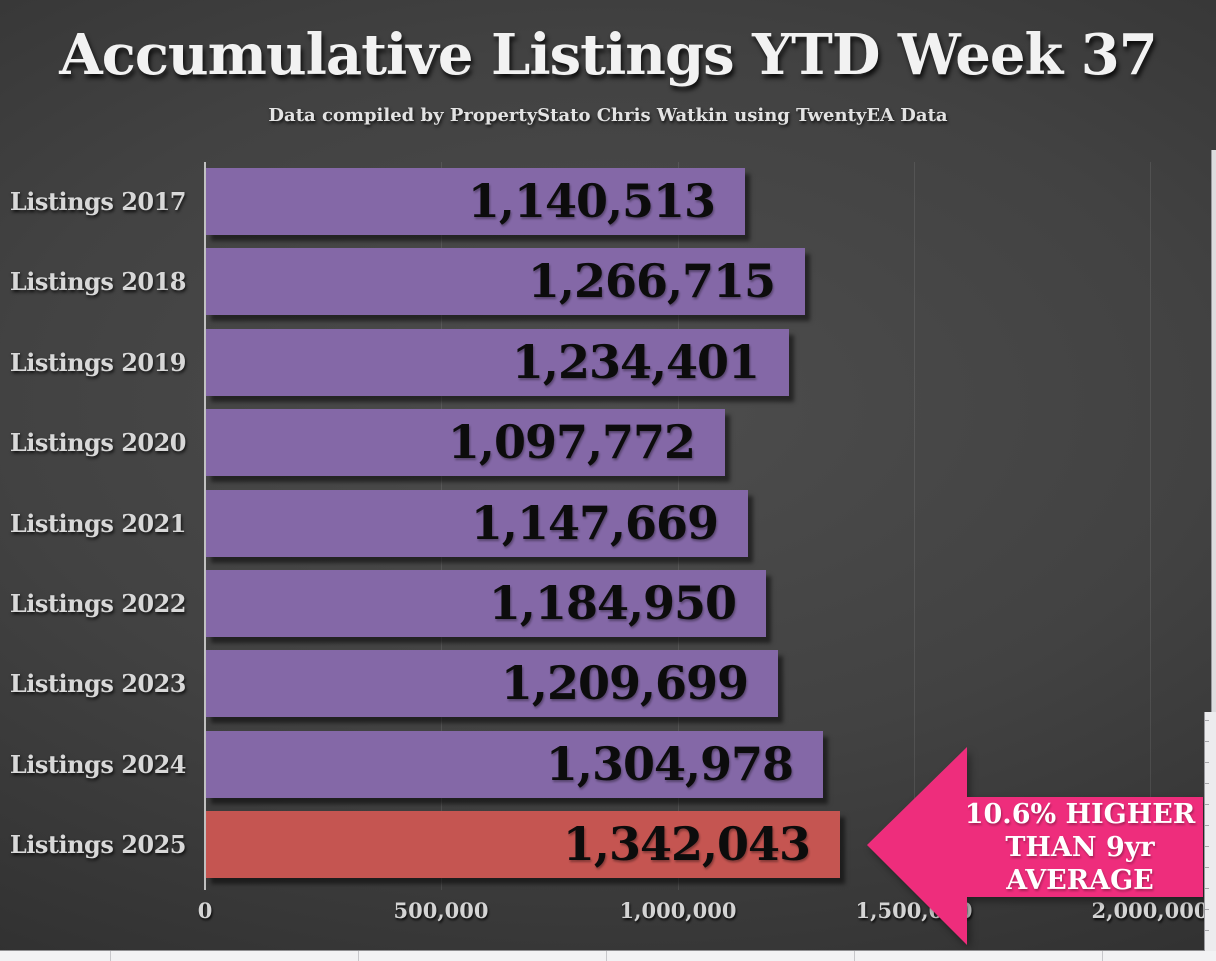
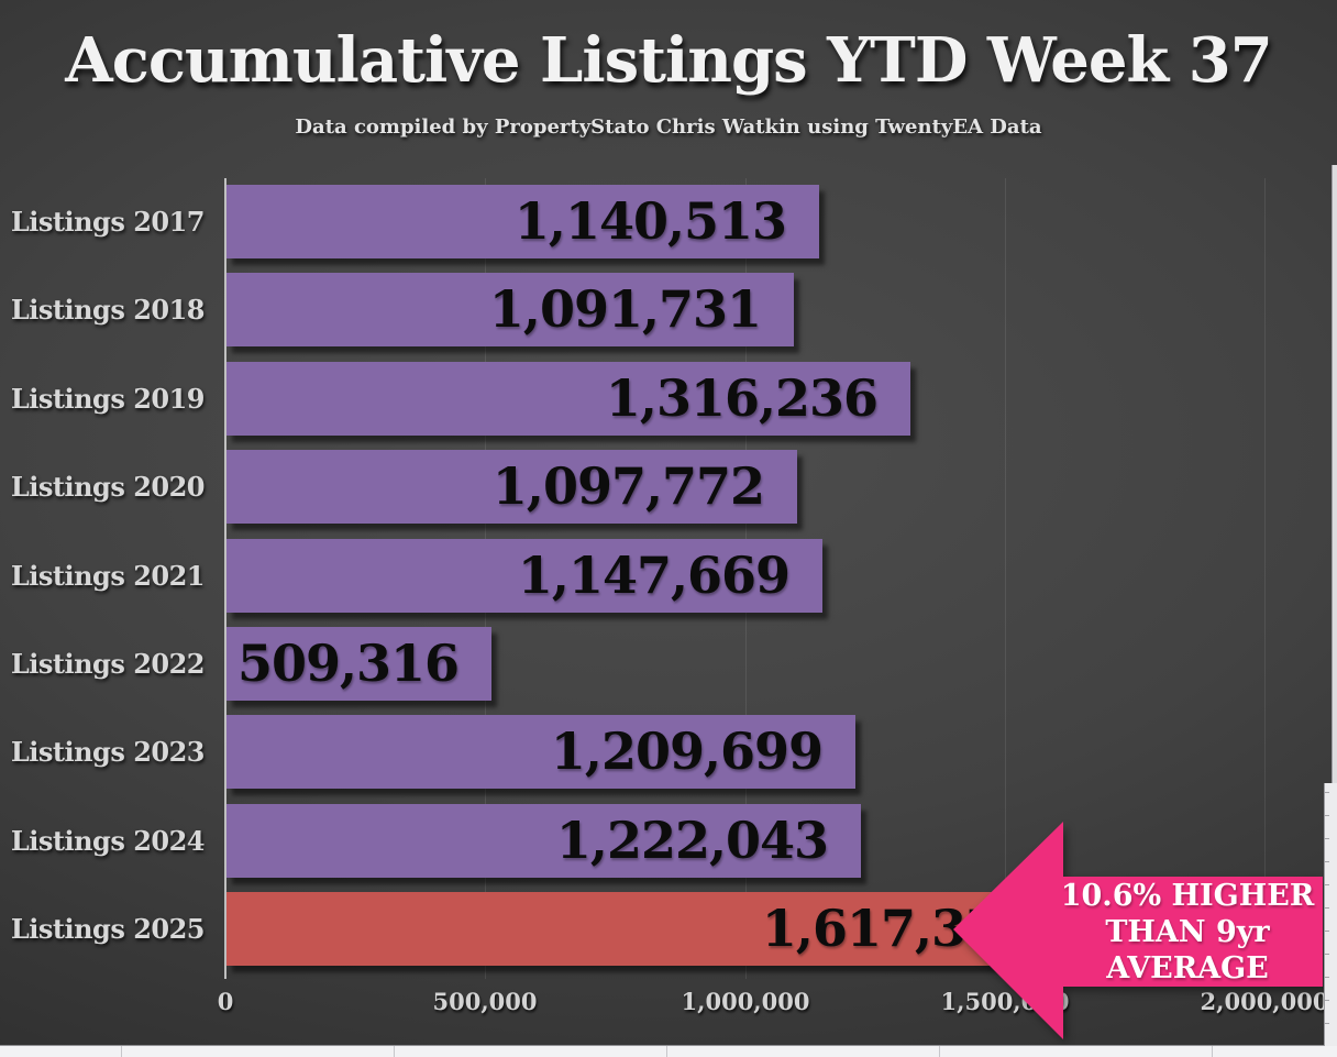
Listings 2018: 1,266,715 -> 1,091,731
Listings 2019: 1,234,401 -> 1,316,236
Listings 2022: 1,184,950 -> 509,316
Listings 2024: 1,304,978 -> 1,222,043
Listings 2025: 1,342,043 -> 1,617,378
